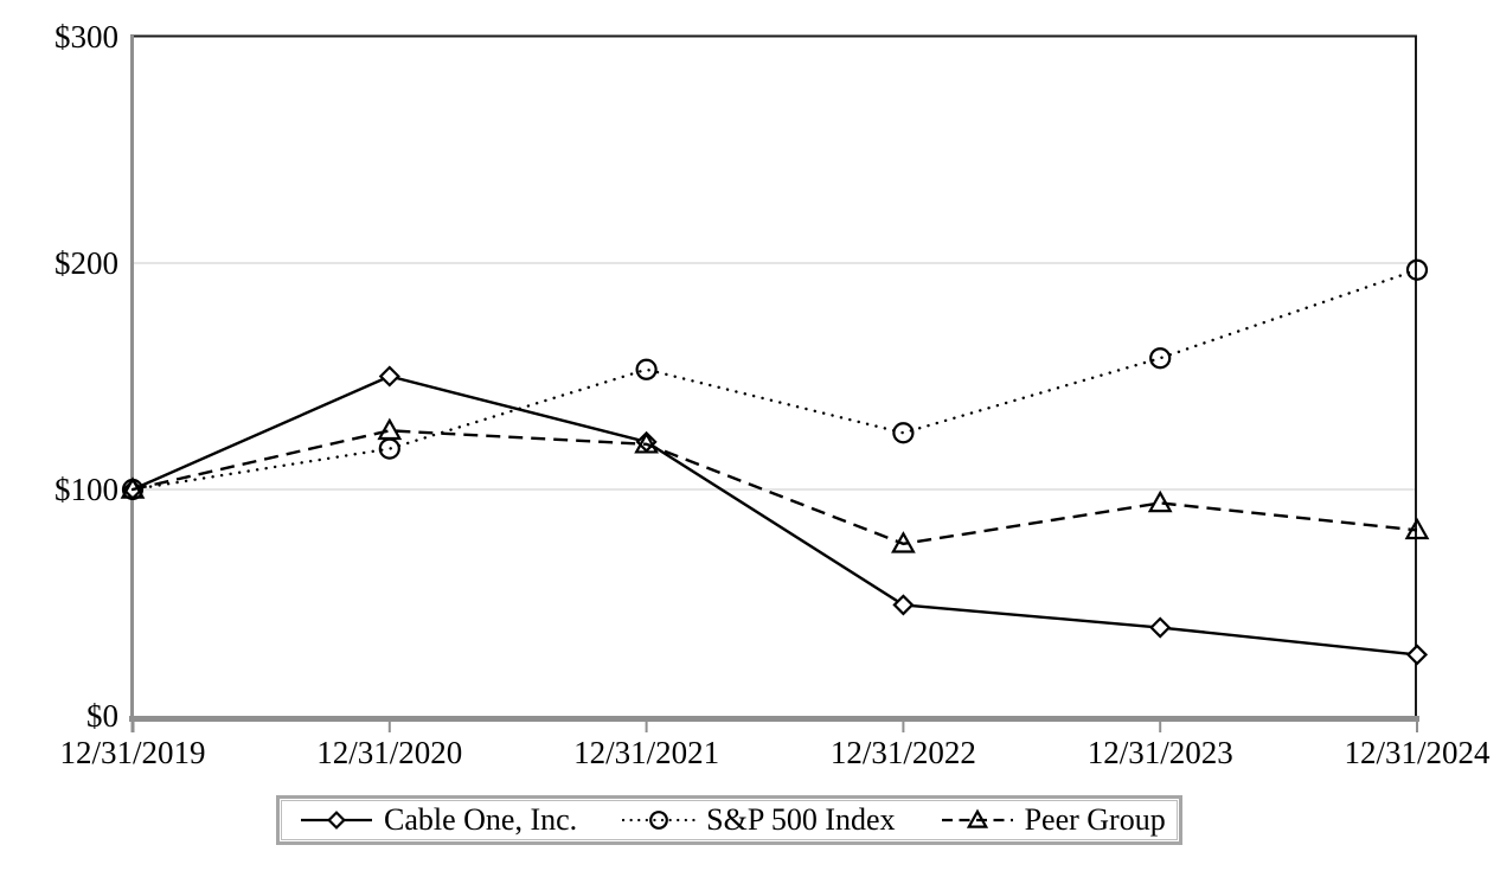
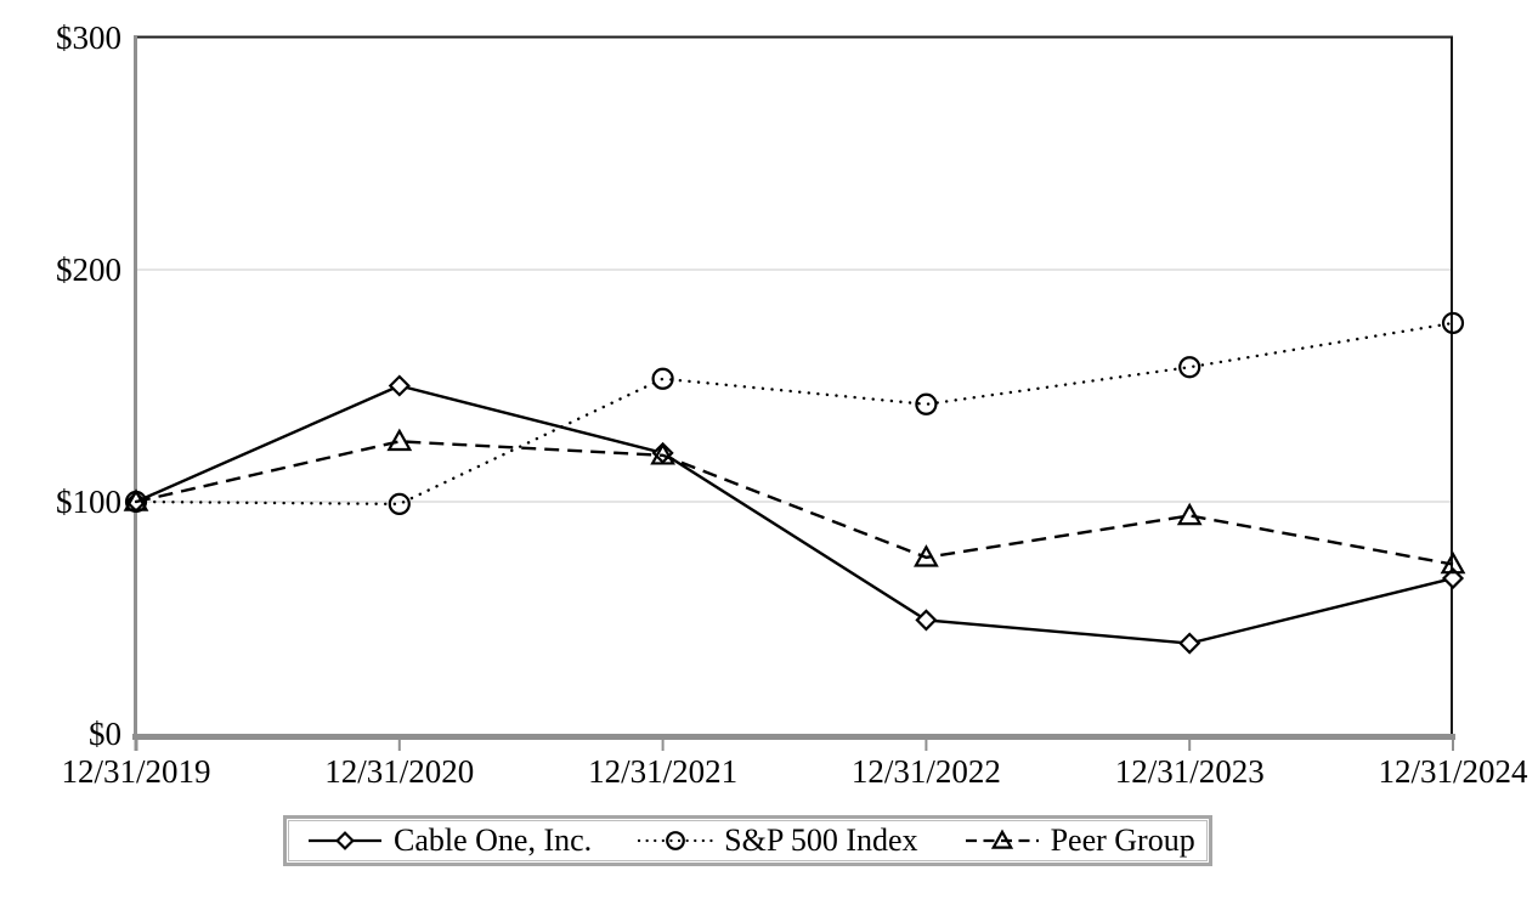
S&P 500 Index/12/31/2020: $118 -> $99
S&P 500 Index/12/31/2022: $125 -> $142
Cable One, Inc./12/31/2024: $27 -> $67
S&P 500 Index/12/31/2024: $197 -> $177
Peer Group/12/31/2024: $82 -> $73
